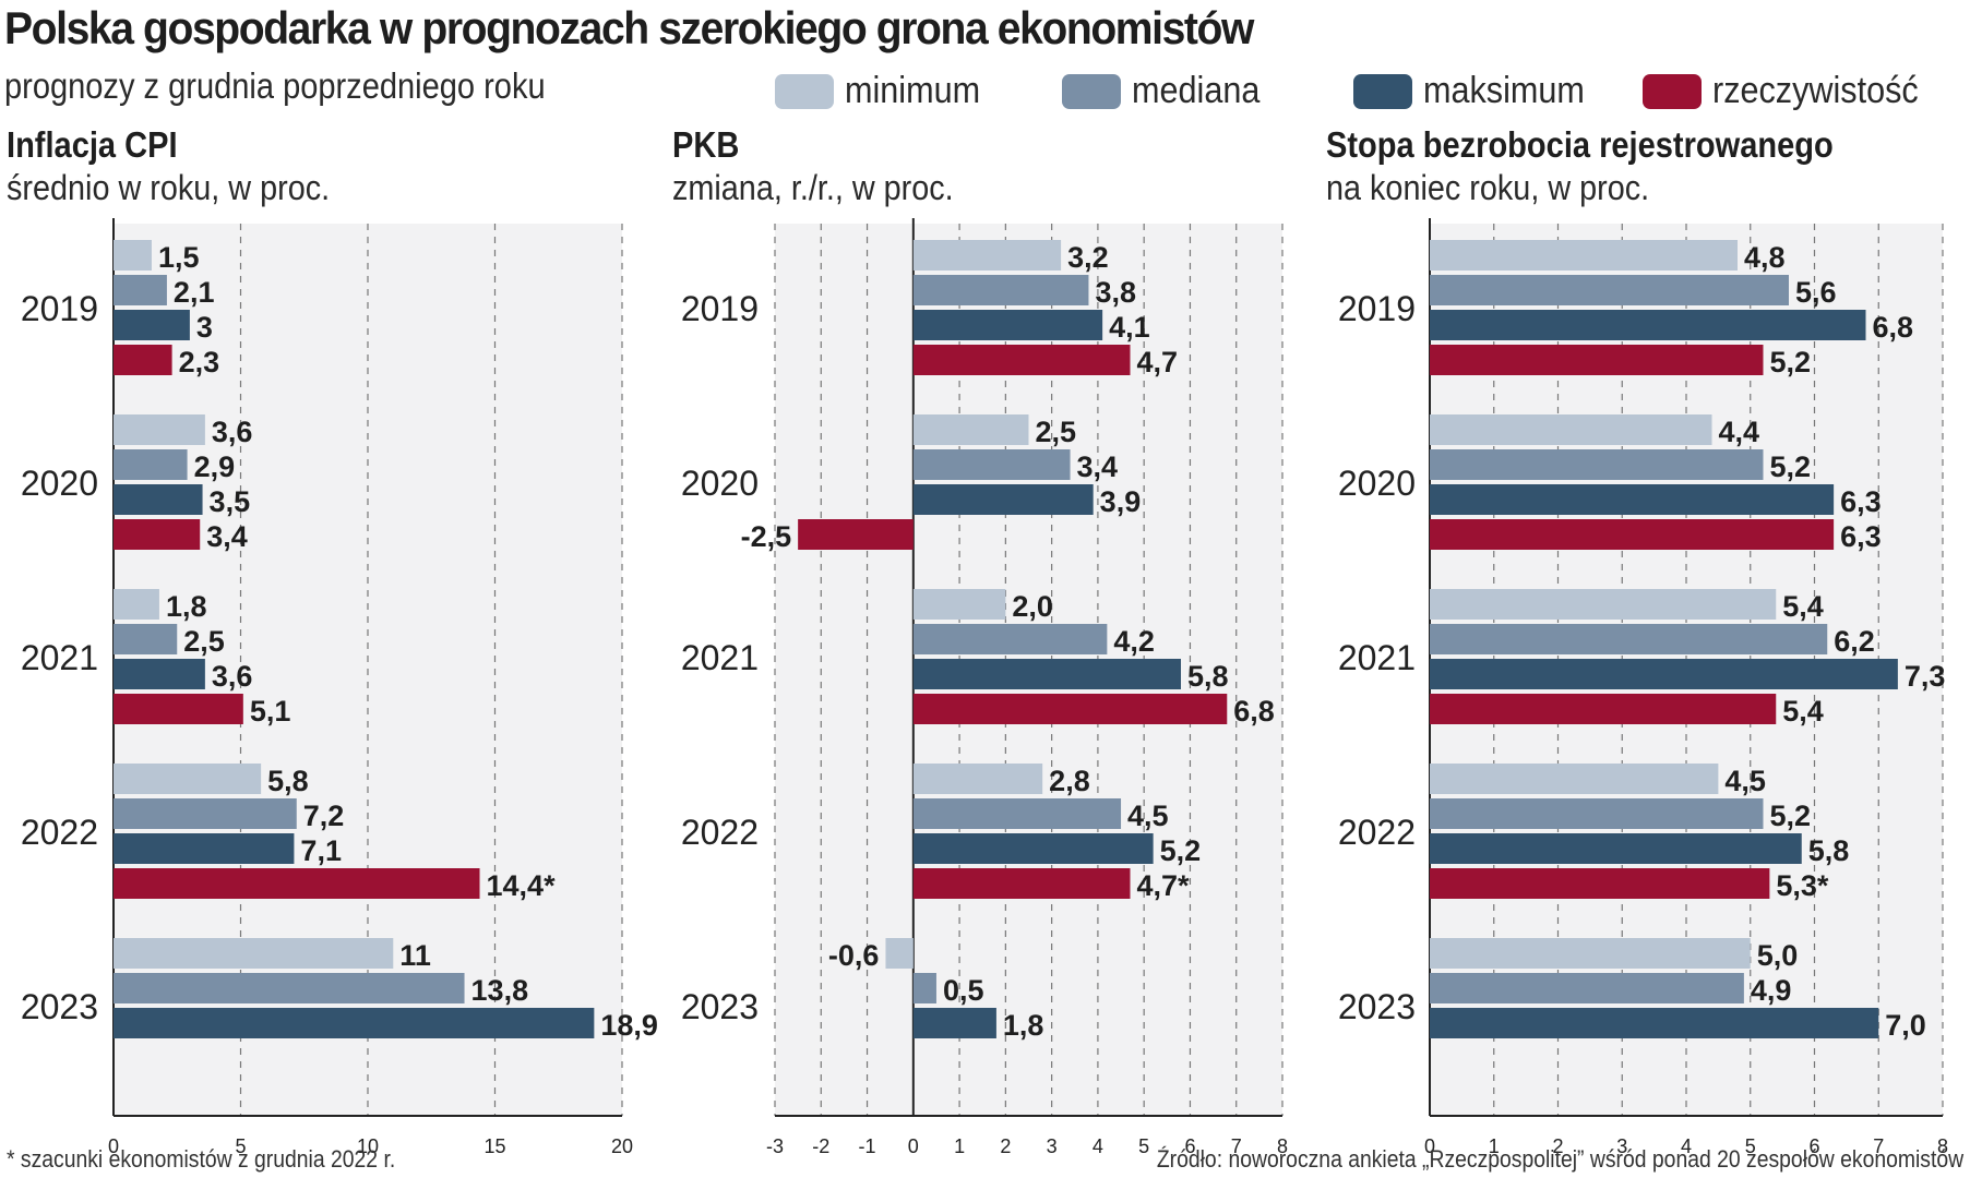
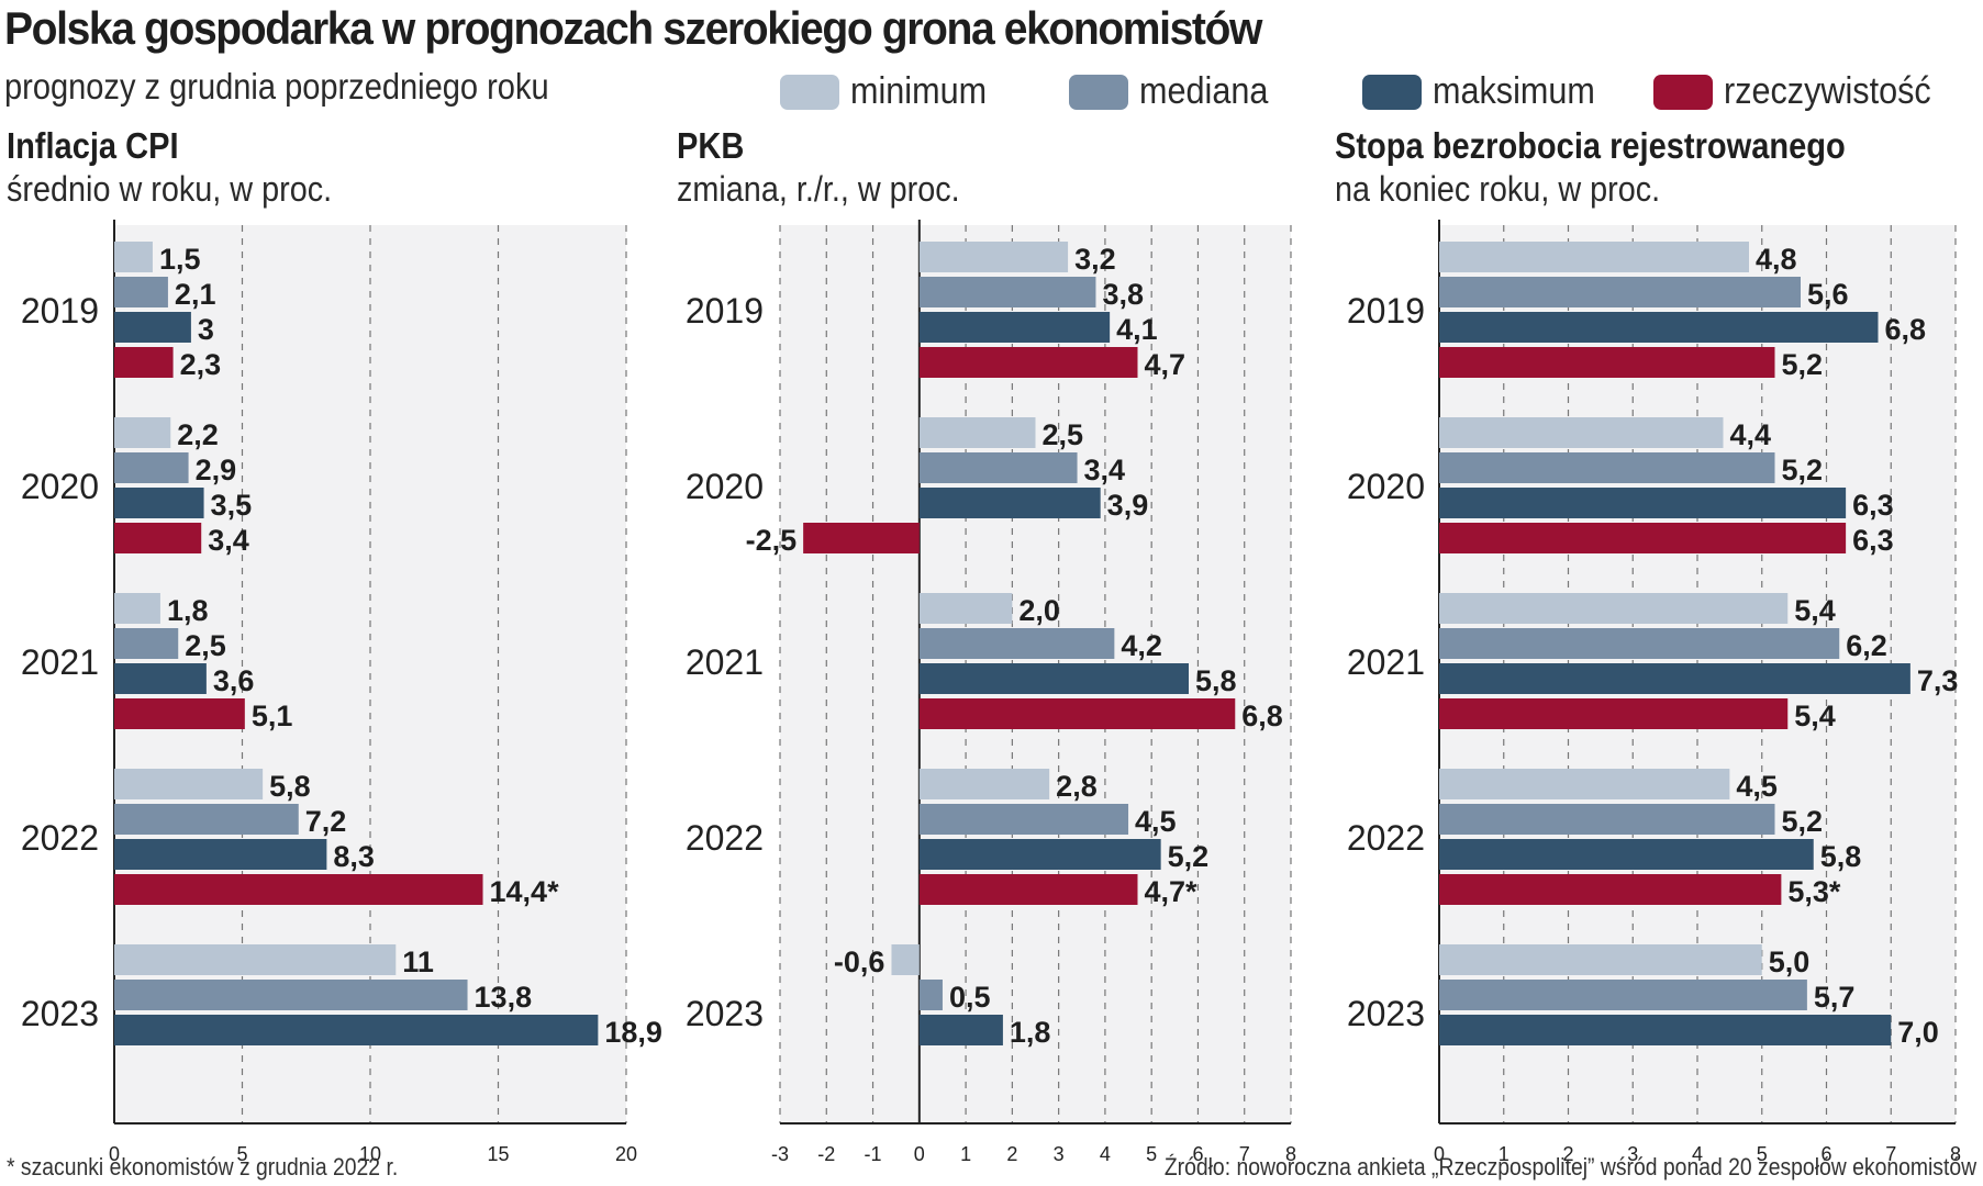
Inflacja CPI/minimum/2020: 3,6 -> 2,2
Inflacja CPI/maksimum/2022: 7,1 -> 8,3
Stopa bezrobocia rejestrowanego/mediana/2023: 4,9 -> 5,7
